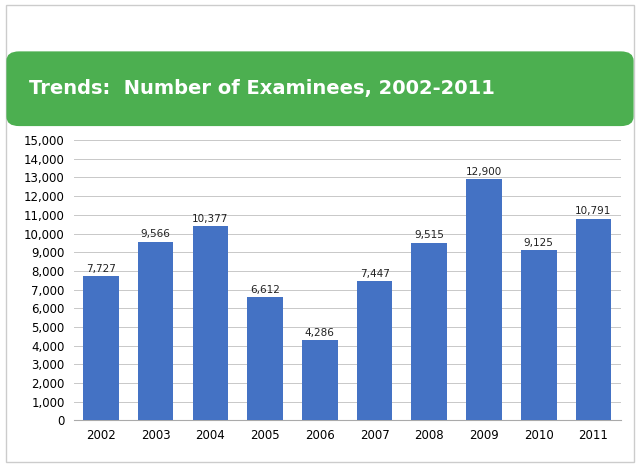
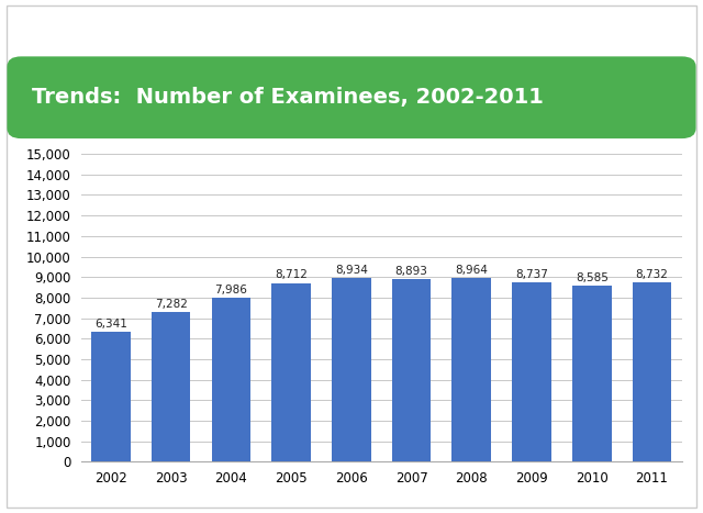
2002: 7,727 -> 6,341
2003: 9,566 -> 7,282
2004: 10,377 -> 7,986
2005: 6,612 -> 8,712
2006: 4,286 -> 8,934
2007: 7,447 -> 8,893
2008: 9,515 -> 8,964
2009: 12,900 -> 8,737
2010: 9,125 -> 8,585
2011: 10,791 -> 8,732
